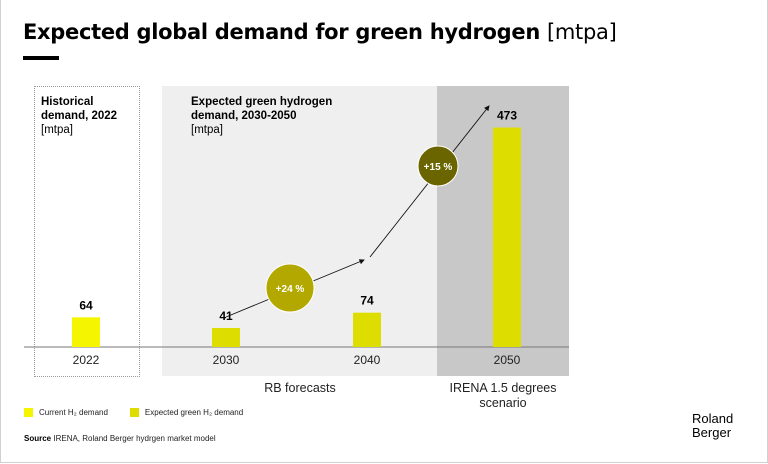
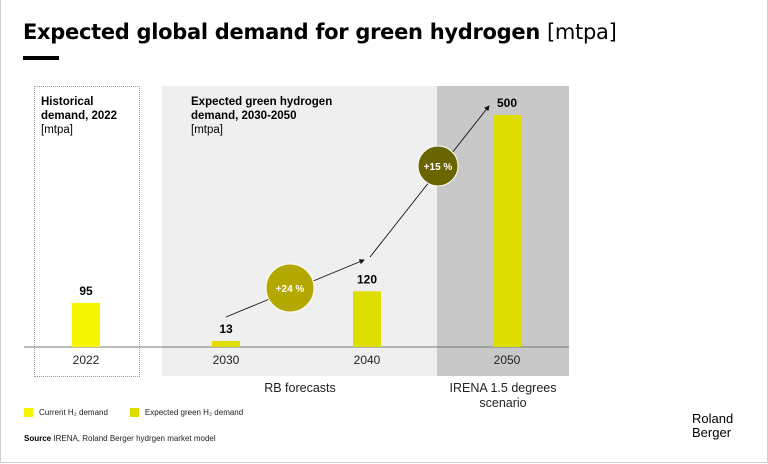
2022: 64 -> 95
2030: 41 -> 13
2040: 74 -> 120
2050: 473 -> 500
